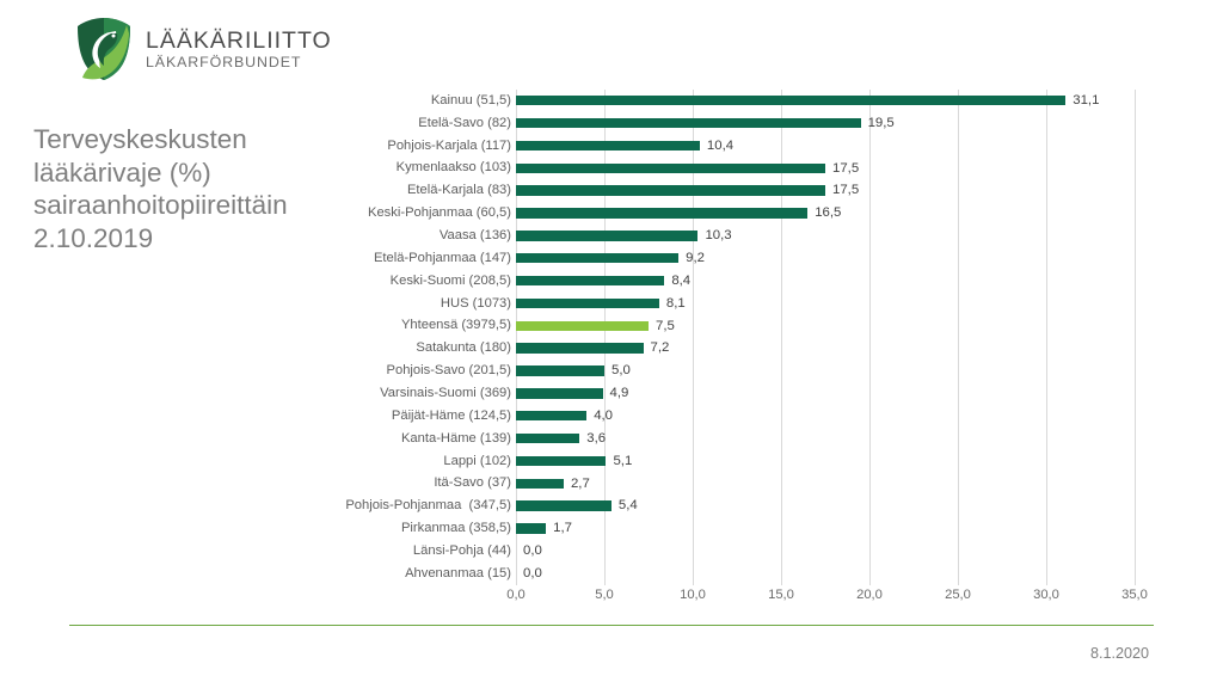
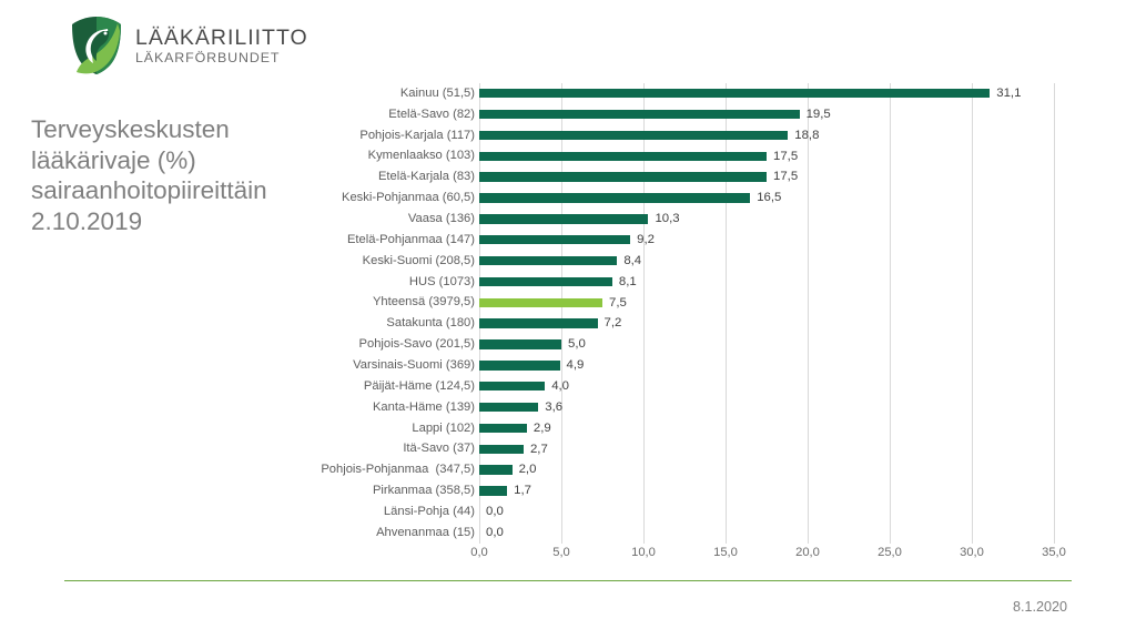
Pohjois-Karjala (117): 10,4 -> 18,8
Lappi (102): 5,1 -> 2,9
Pohjois-Pohjanmaa (347,5): 5,4 -> 2,0
